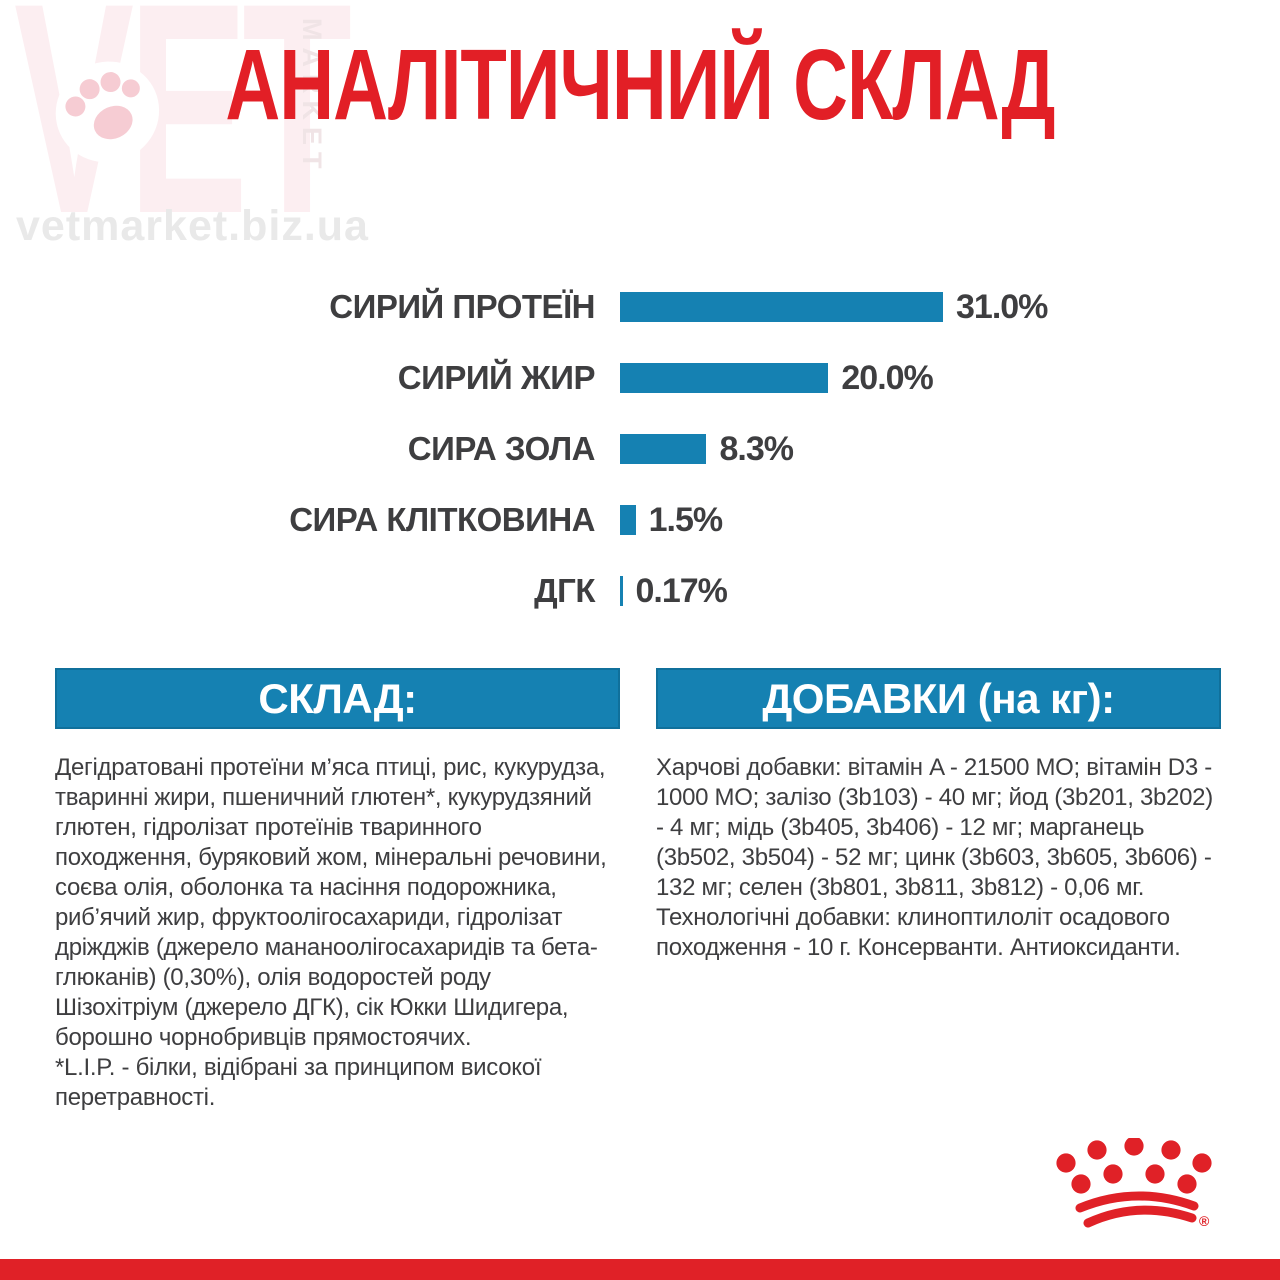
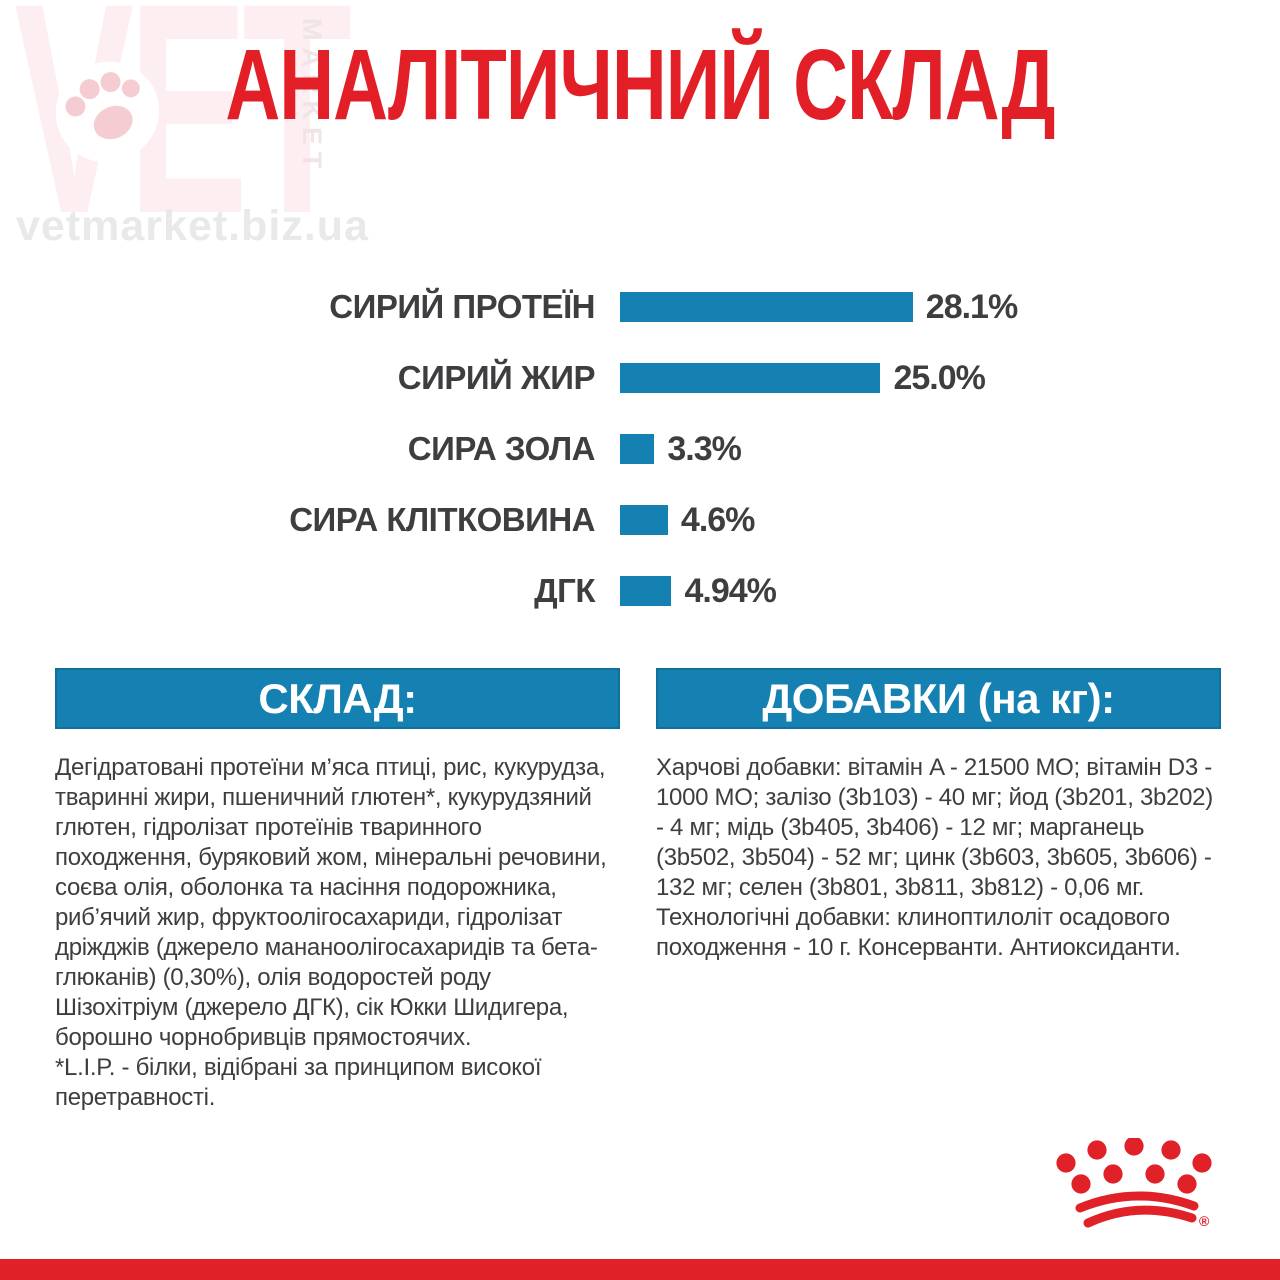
СИРИЙ ПРОТЕЇН: 31.0% -> 28.1%
СИРИЙ ЖИР: 20.0% -> 25.0%
СИРА ЗОЛА: 8.3% -> 3.3%
СИРА КЛІТКОВИНА: 1.5% -> 4.6%
ДГК: 0.17% -> 4.94%
